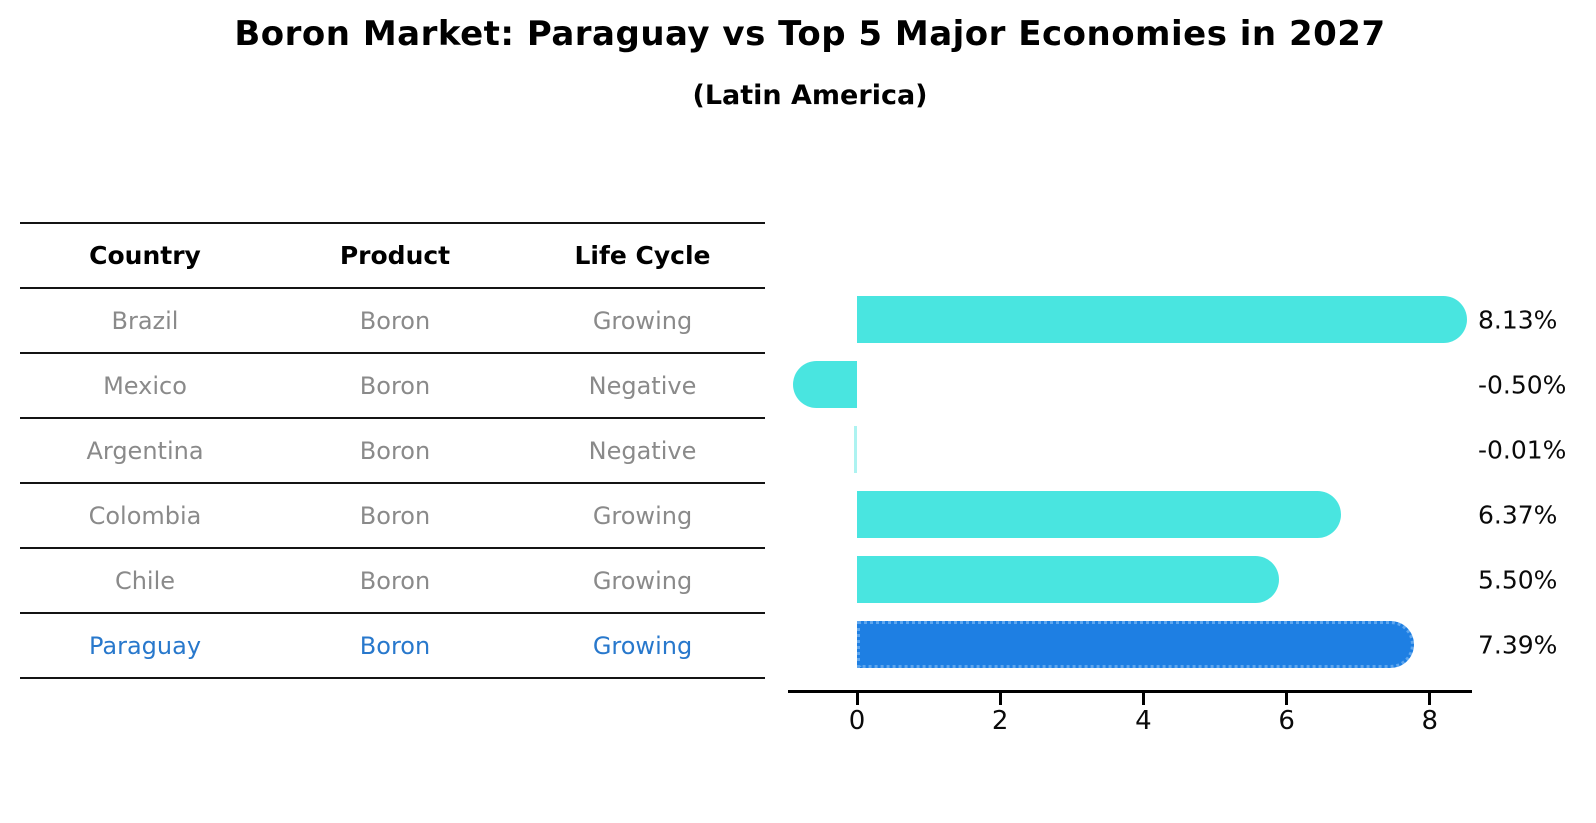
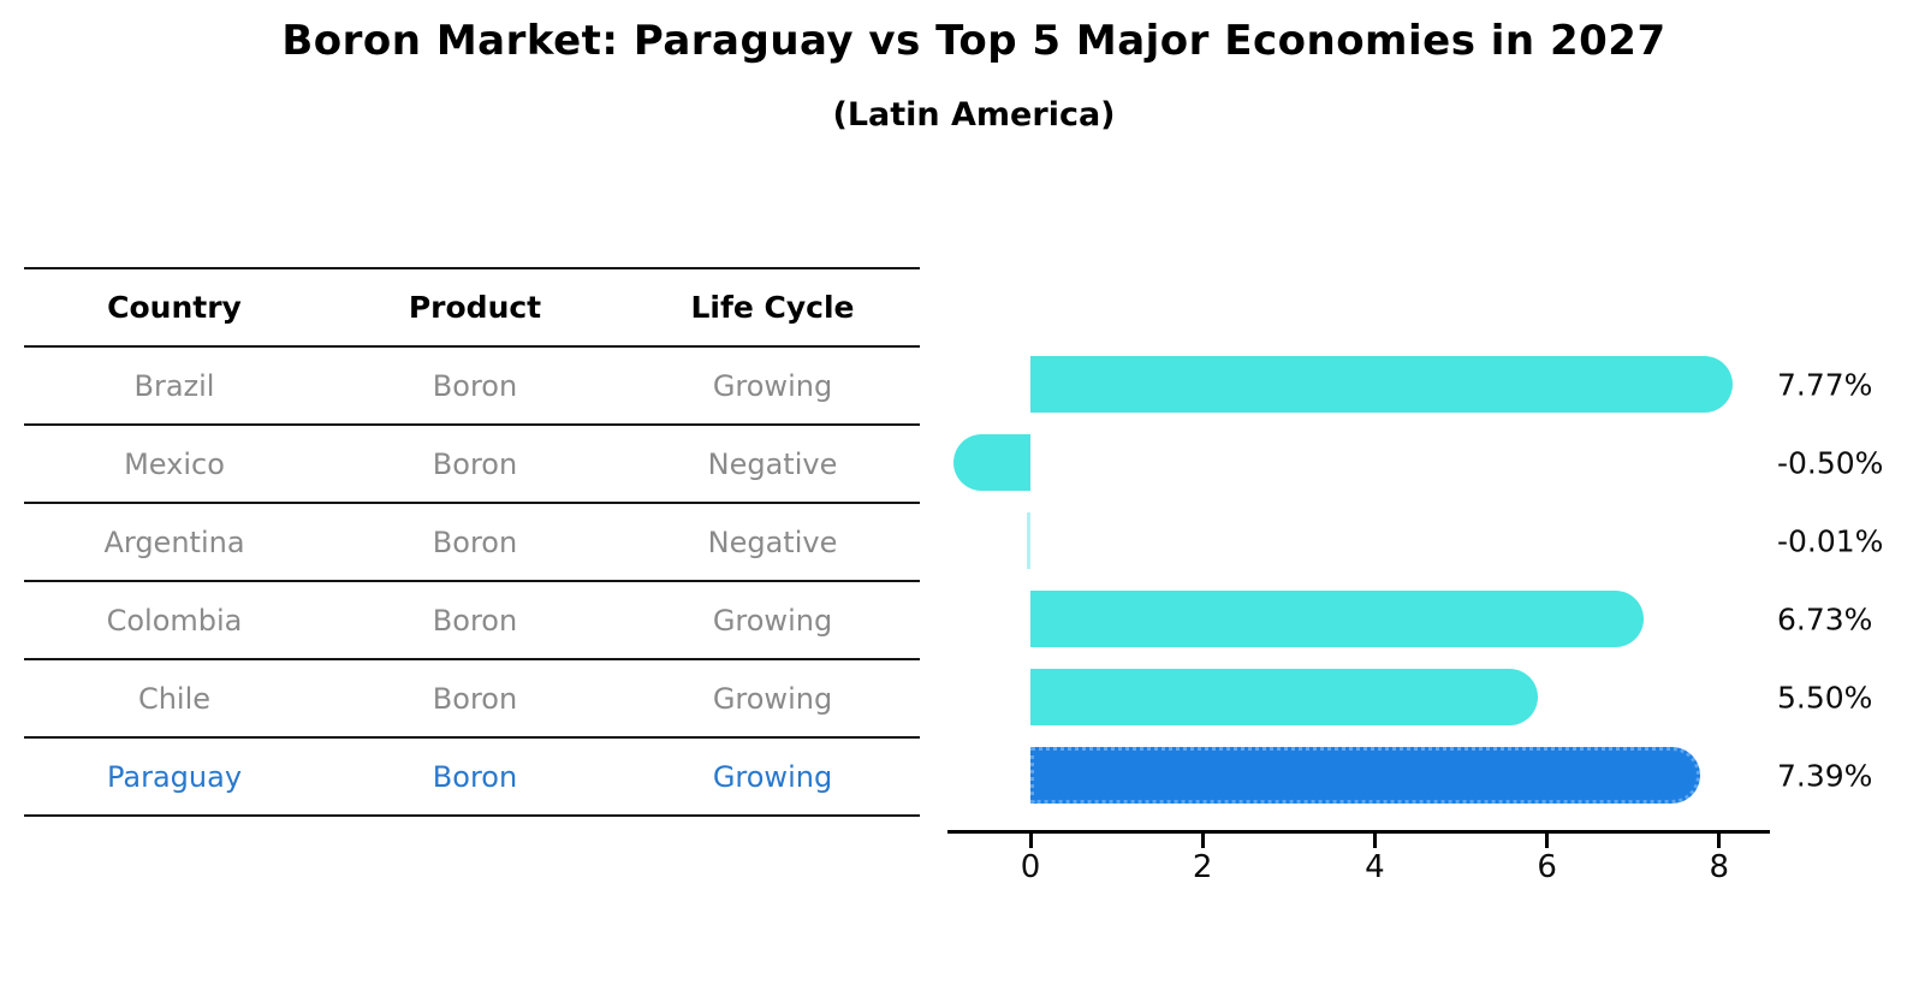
Brazil: 8.13% -> 7.77%
Colombia: 6.37% -> 6.73%
